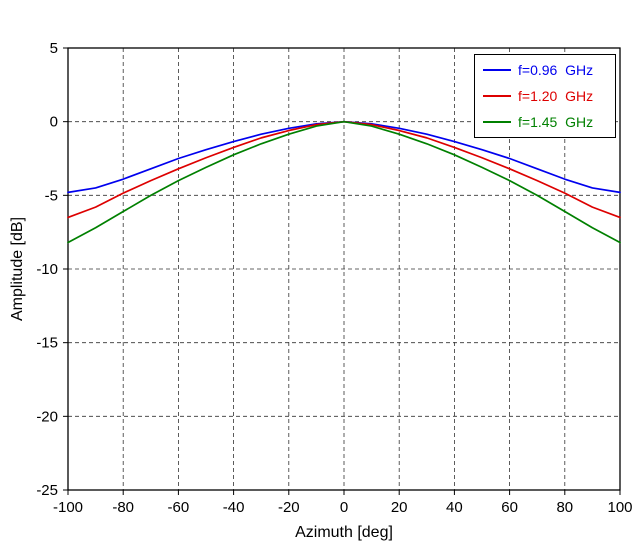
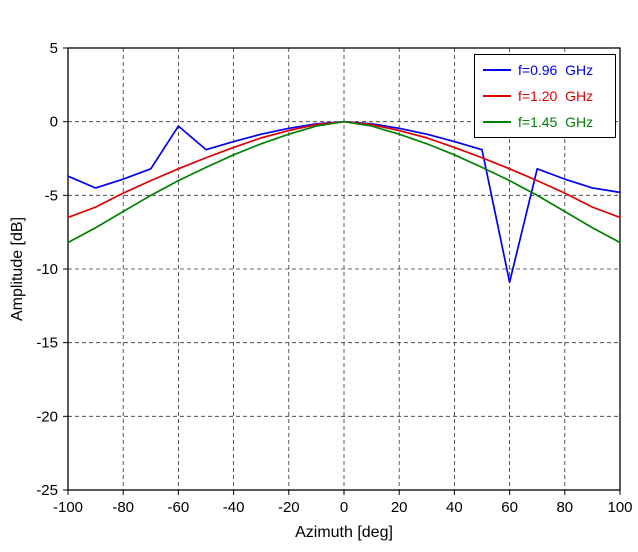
f=0.96 GHz/-100: -4.8 -> -3.7
f=0.96 GHz/-60: -2.5 -> -0.3
f=0.96 GHz/60: -2.5 -> -10.9
